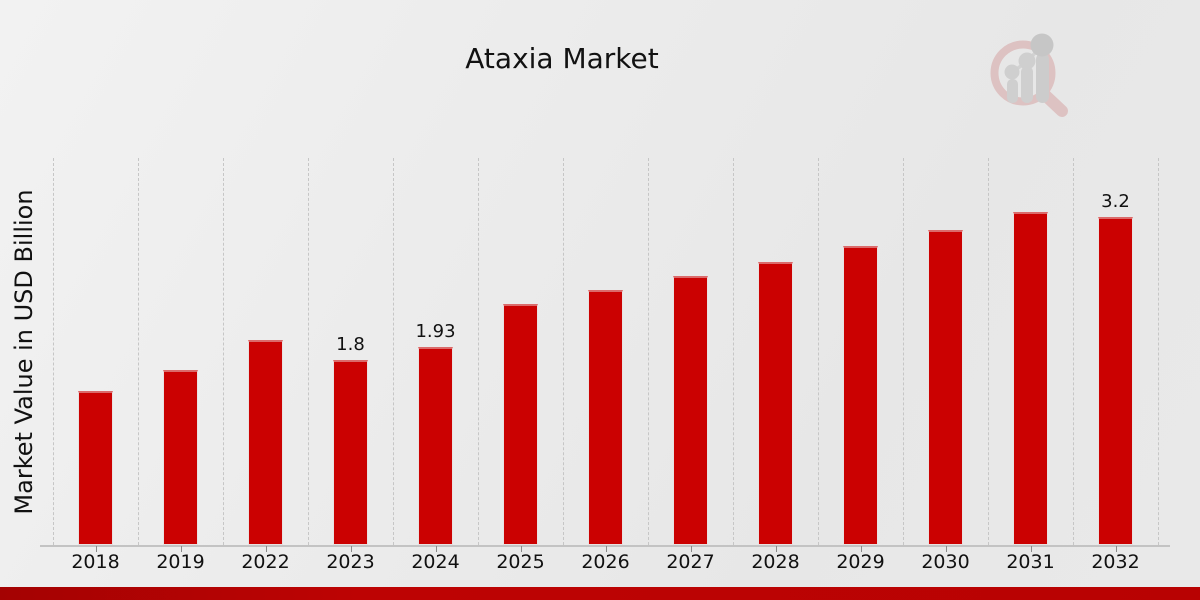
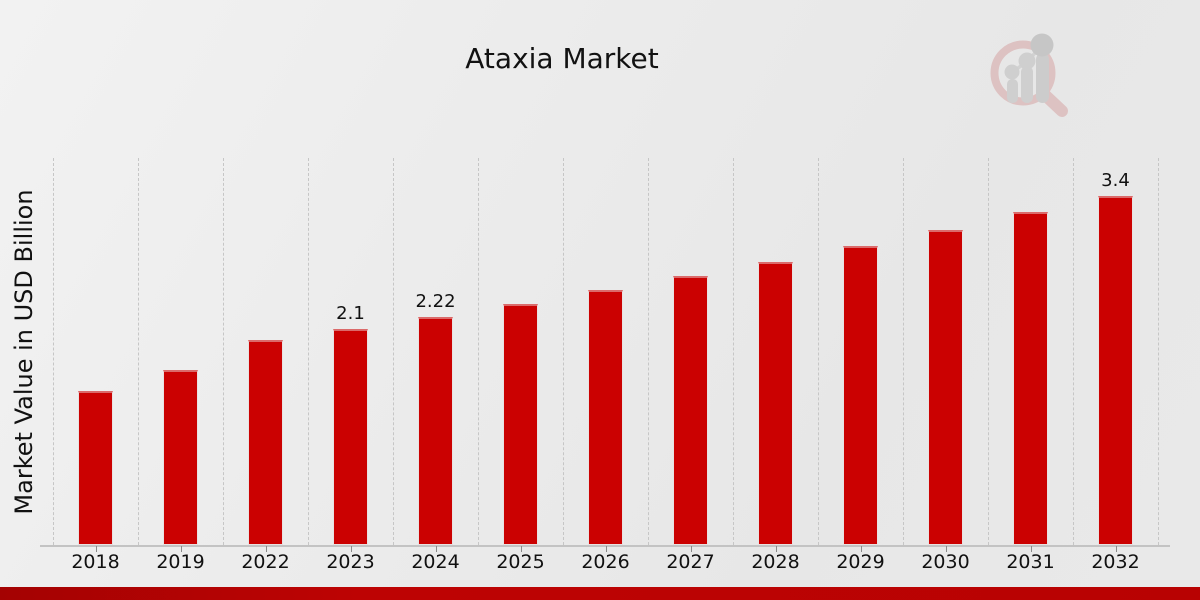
2023: 1.8 -> 2.1
2024: 1.93 -> 2.22
2032: 3.2 -> 3.4
